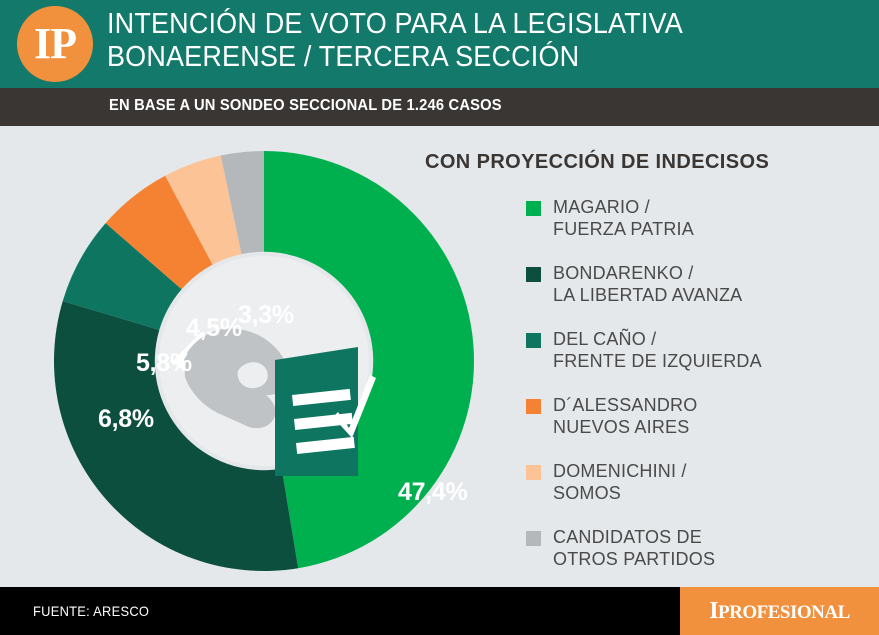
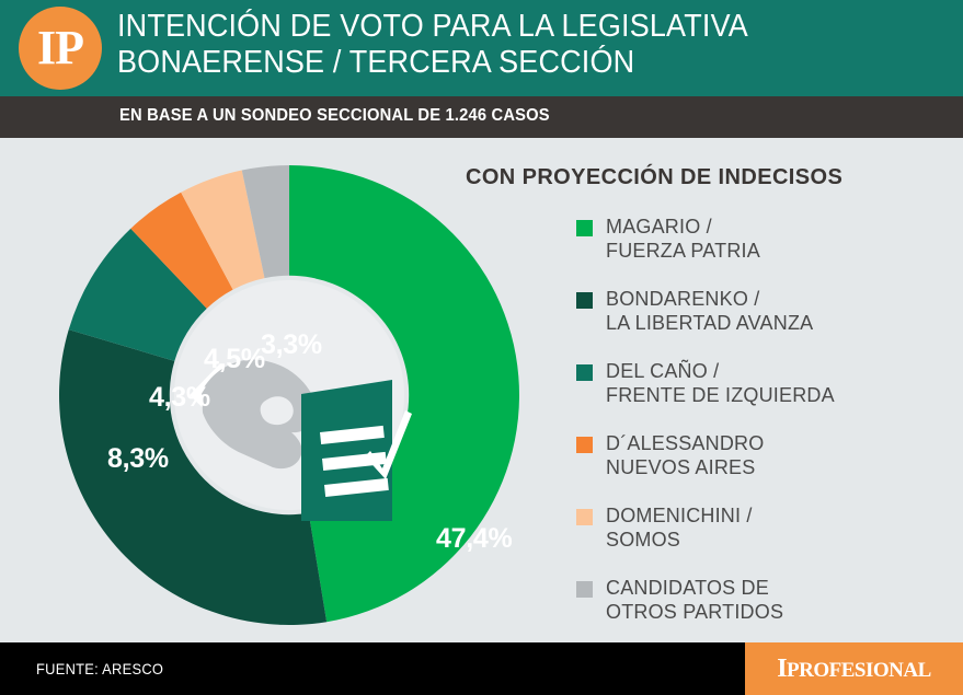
DEL CAÑO / FRENTE DE IZQUIERDA: 6,8% -> 8,3%
D´ALESSANDRO NUEVOS AIRES: 5,8% -> 4,3%
